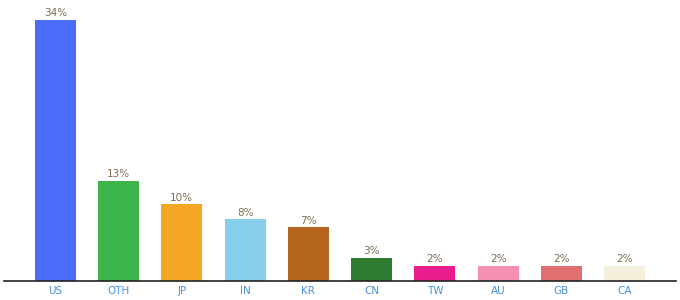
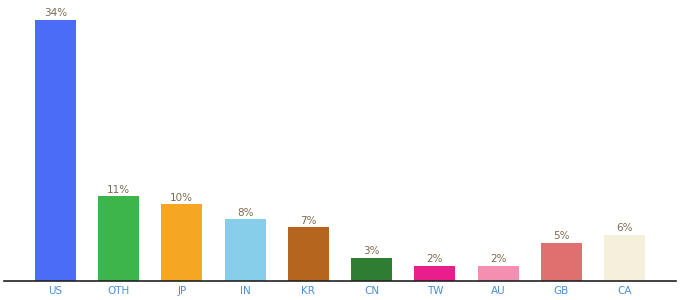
OTH: 13% -> 11%
GB: 2% -> 5%
CA: 2% -> 6%
